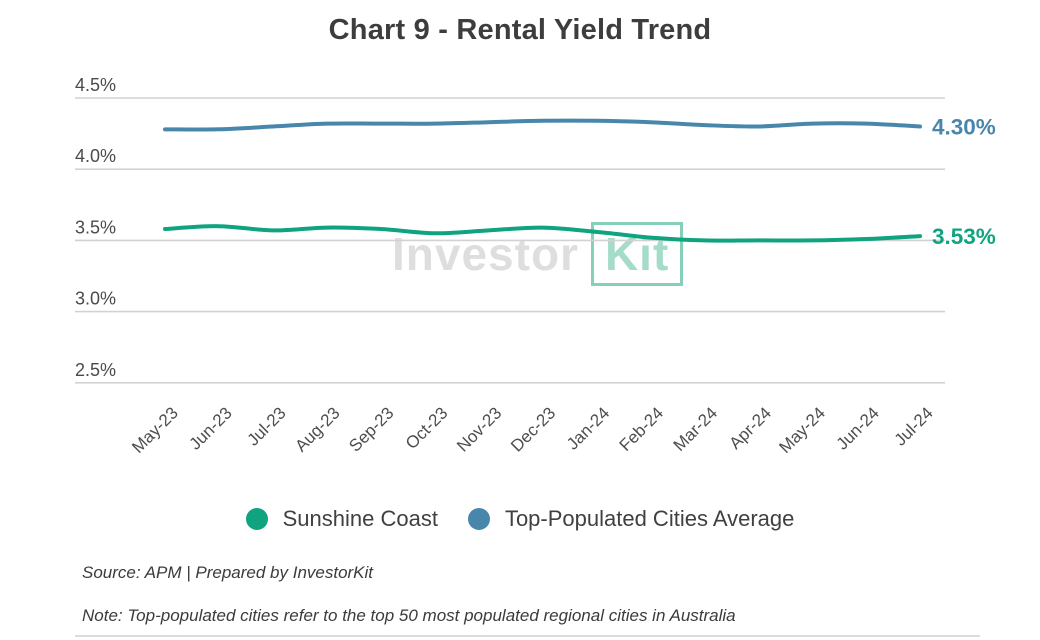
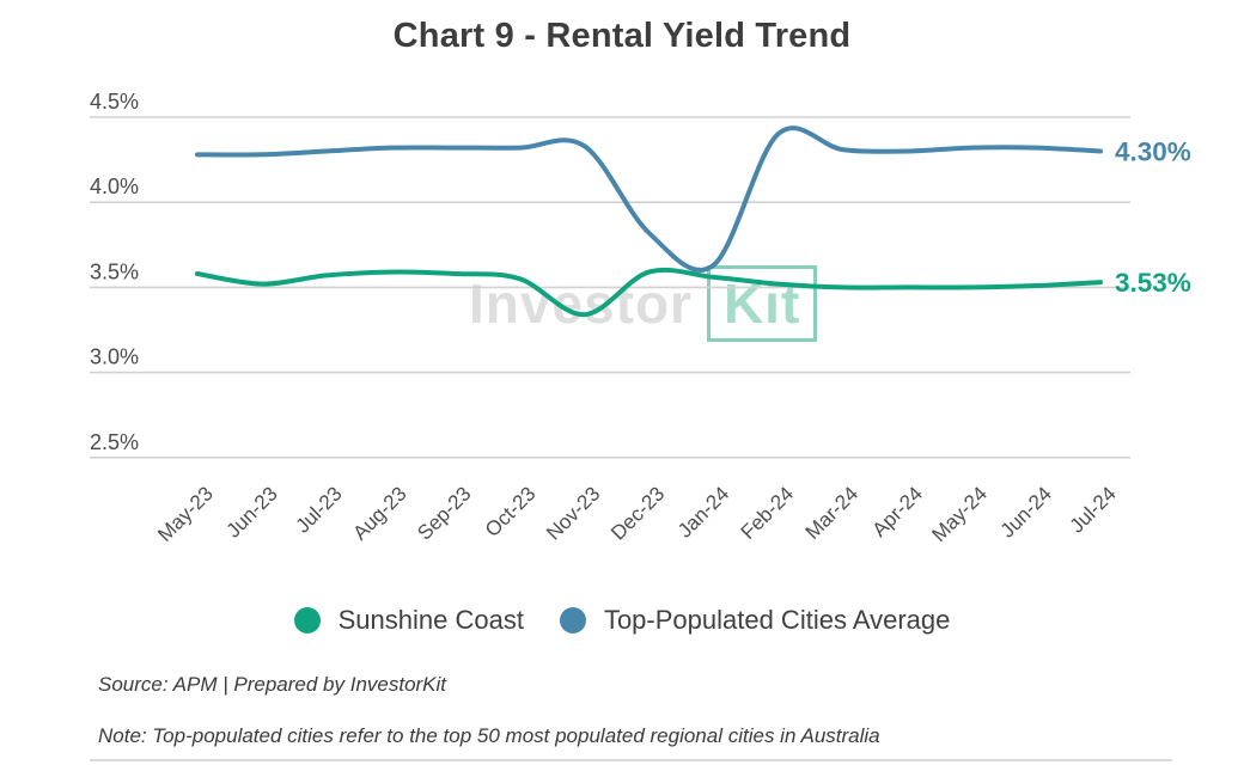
Sunshine Coast/Jun-23: 3.60% -> 3.52%
Sunshine Coast/Nov-23: 3.57% -> 3.34%
Top-Populated Cities Average/Dec-23: 4.34% -> 3.82%
Top-Populated Cities Average/Jan-24: 4.34% -> 3.63%
Top-Populated Cities Average/Feb-24: 4.33% -> 4.40%
